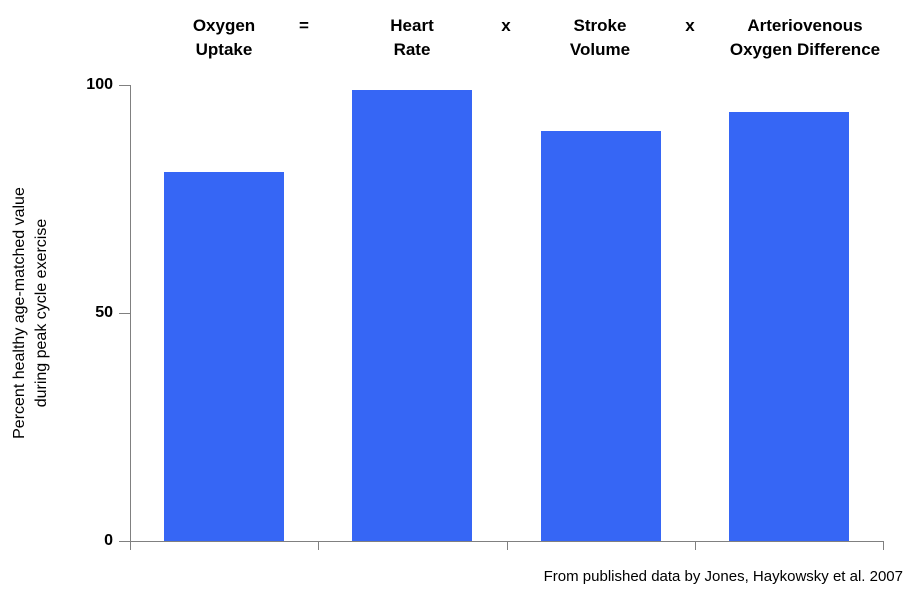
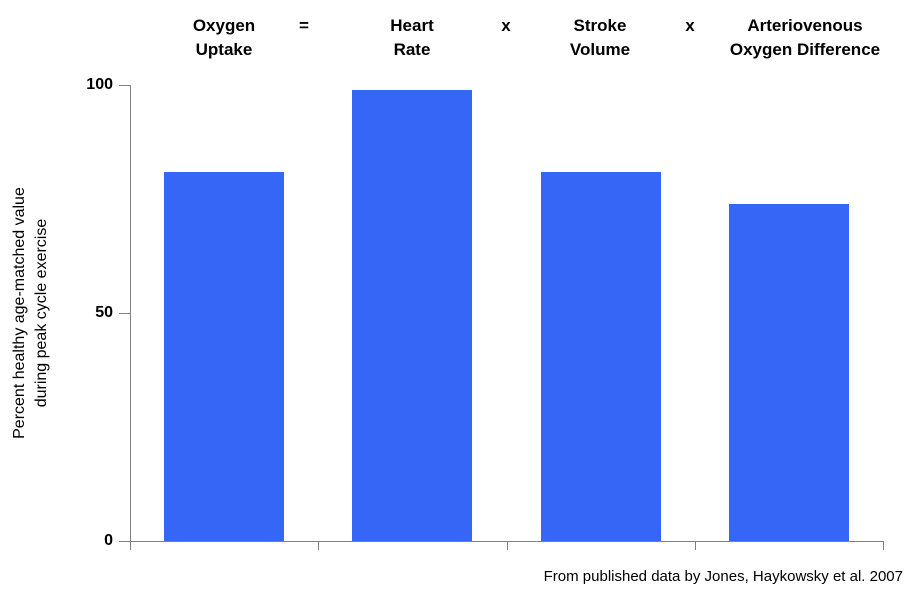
Stroke Volume: 90 -> 81
Arteriovenous Oxygen Difference: 94 -> 74
